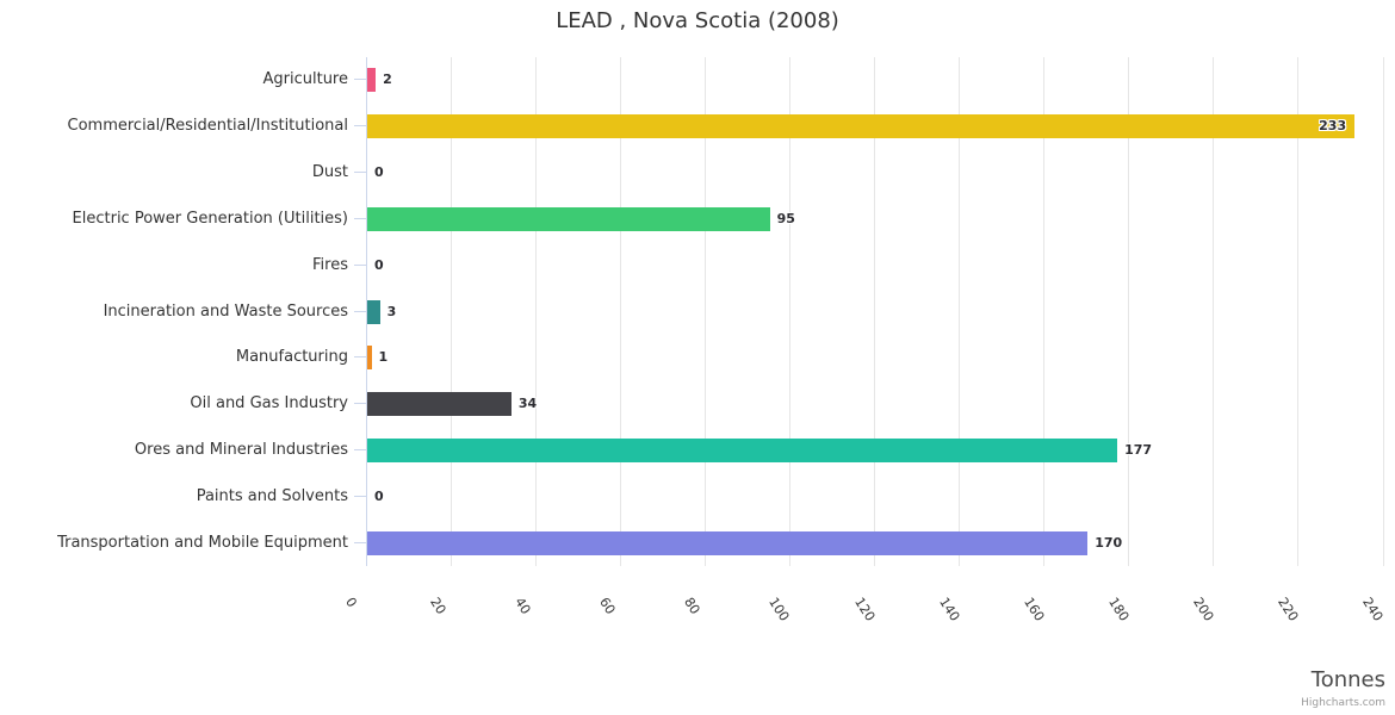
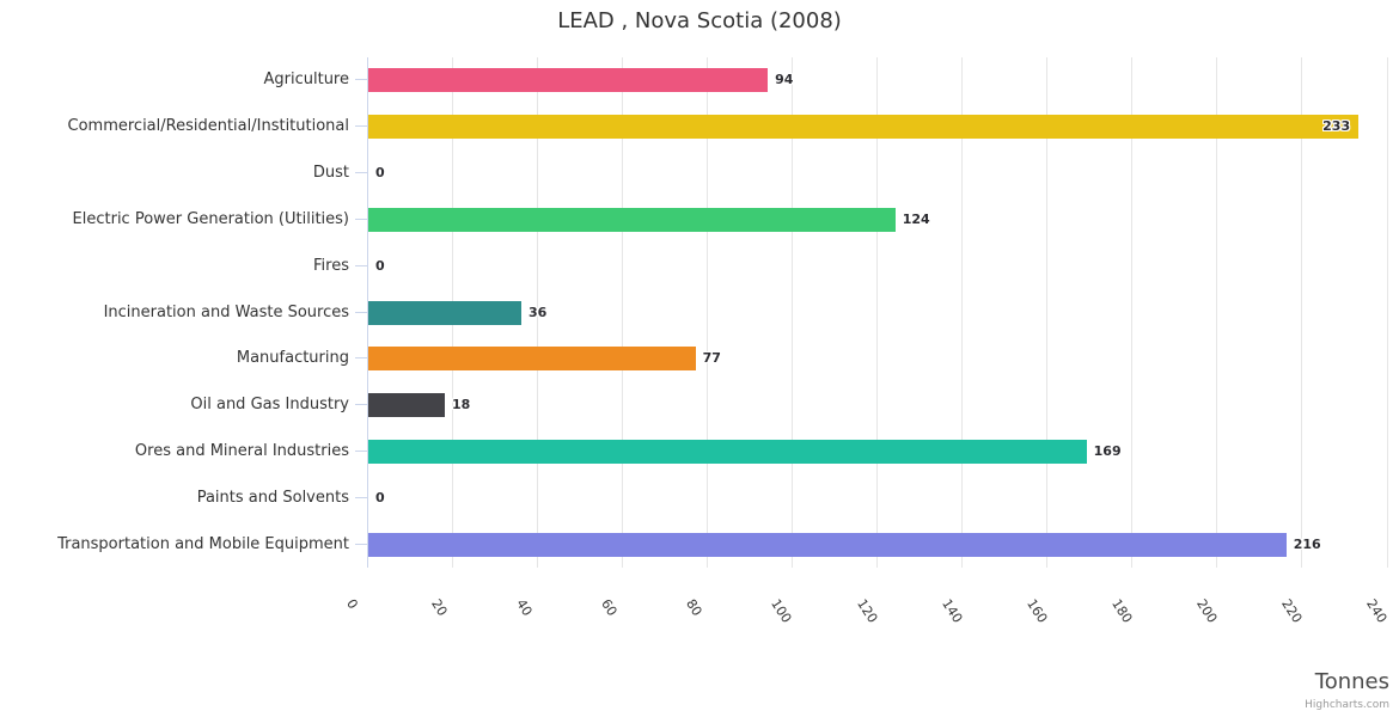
Agriculture: 2 -> 94
Electric Power Generation (Utilities): 95 -> 124
Incineration and Waste Sources: 3 -> 36
Manufacturing: 1 -> 77
Oil and Gas Industry: 34 -> 18
Ores and Mineral Industries: 177 -> 169
Transportation and Mobile Equipment: 170 -> 216
